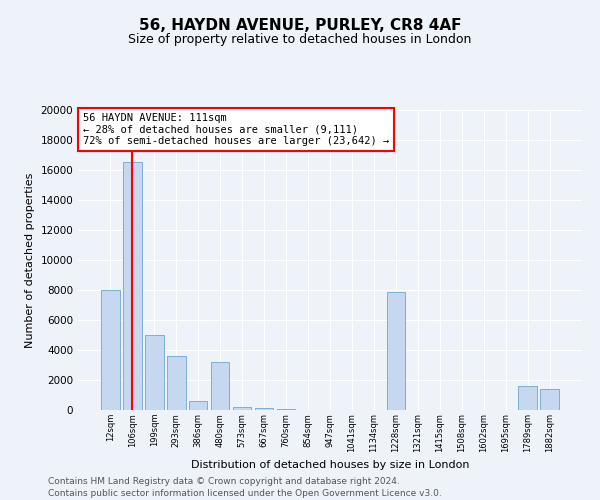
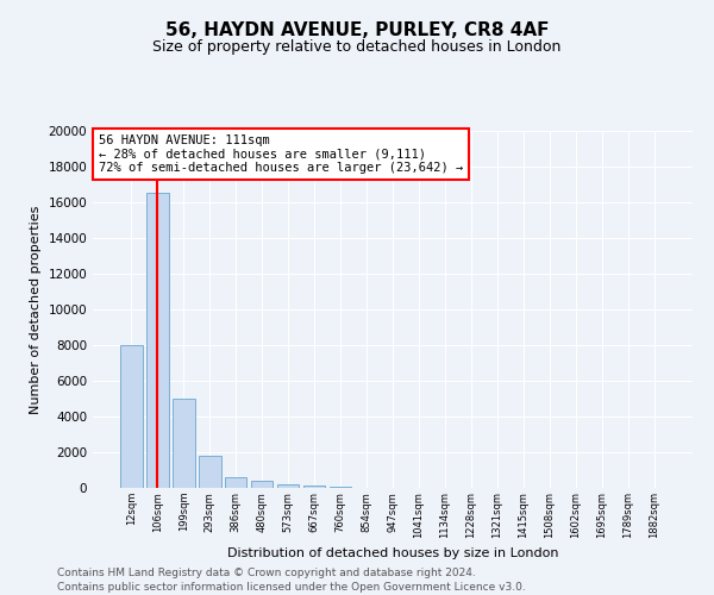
293sqm: 3600 -> 1800
480sqm: 3200 -> 400
1228sqm: 7900 -> 0
1789sqm: 1600 -> 0
1882sqm: 1400 -> 0
